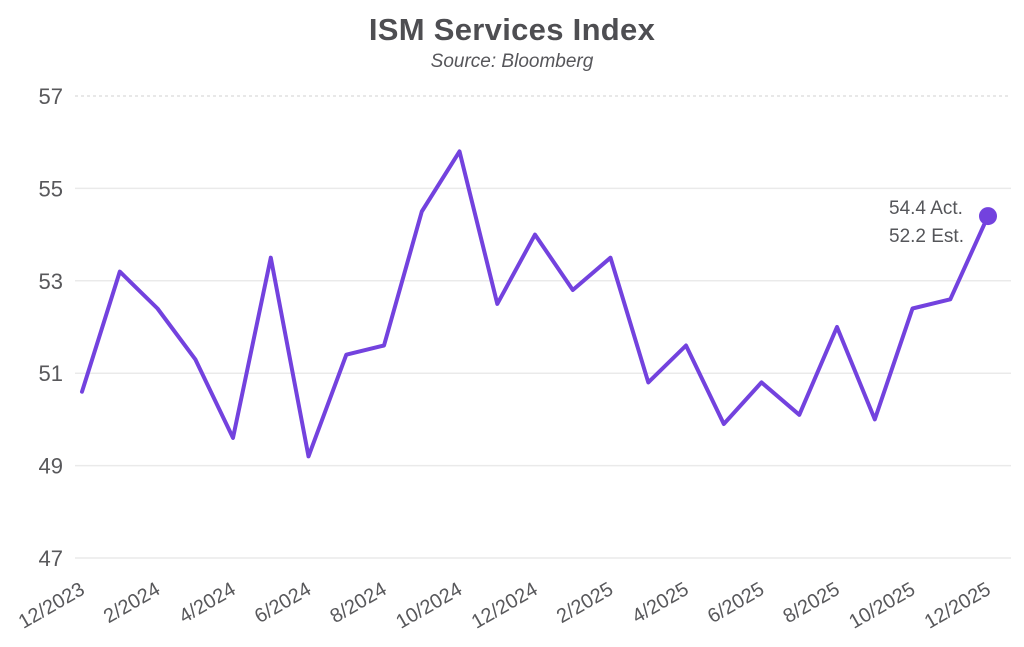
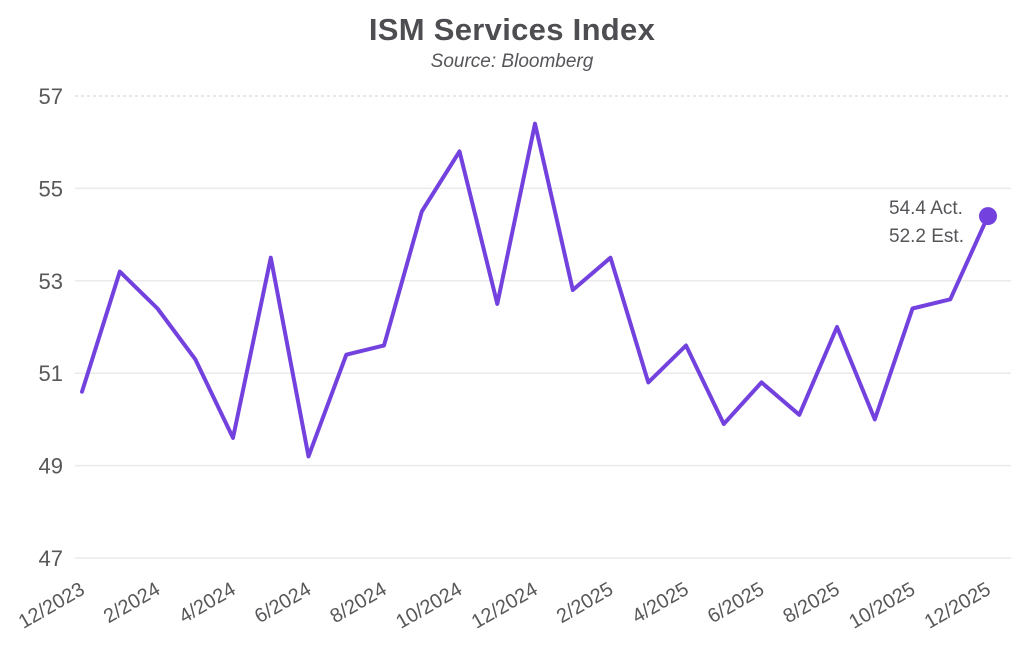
12/2024: 54.0 -> 56.4
